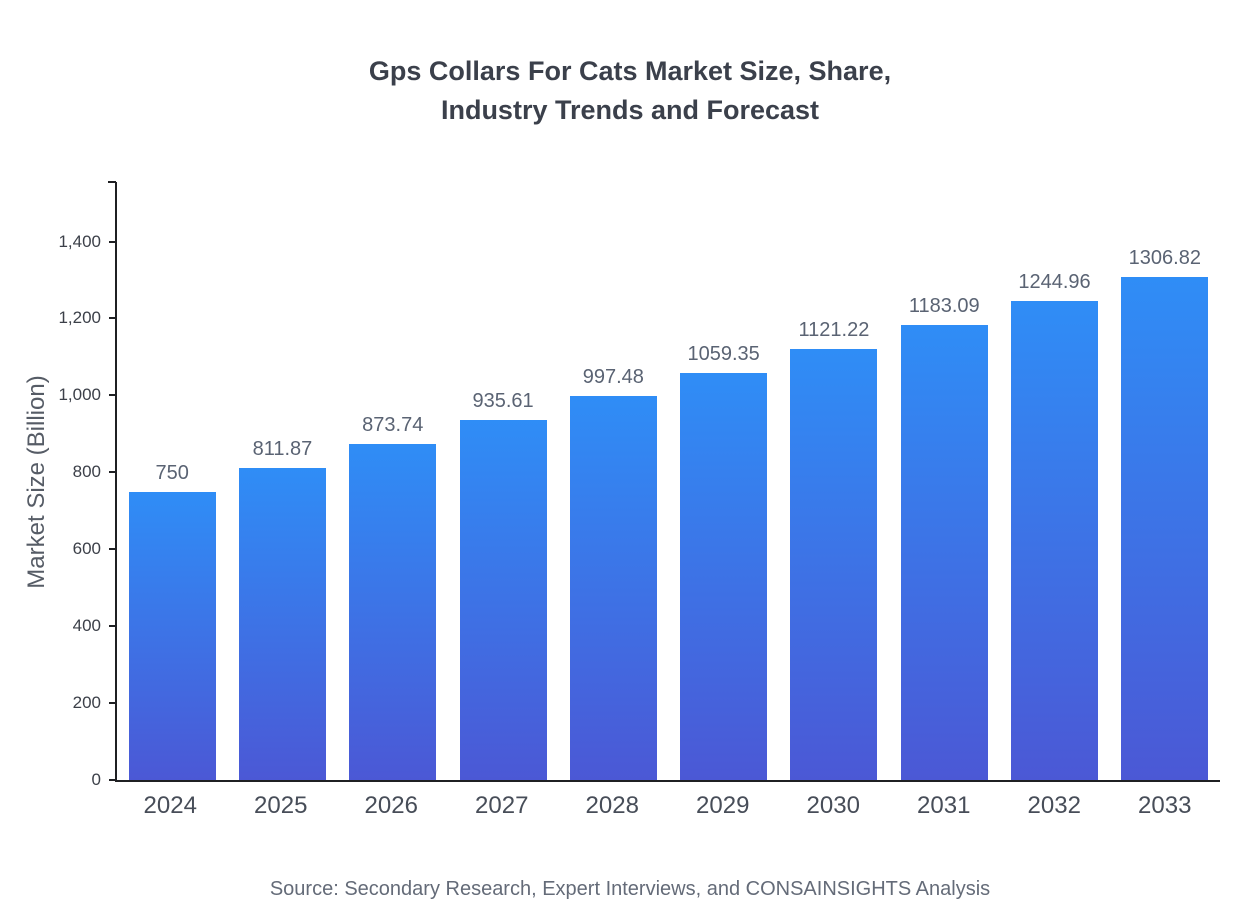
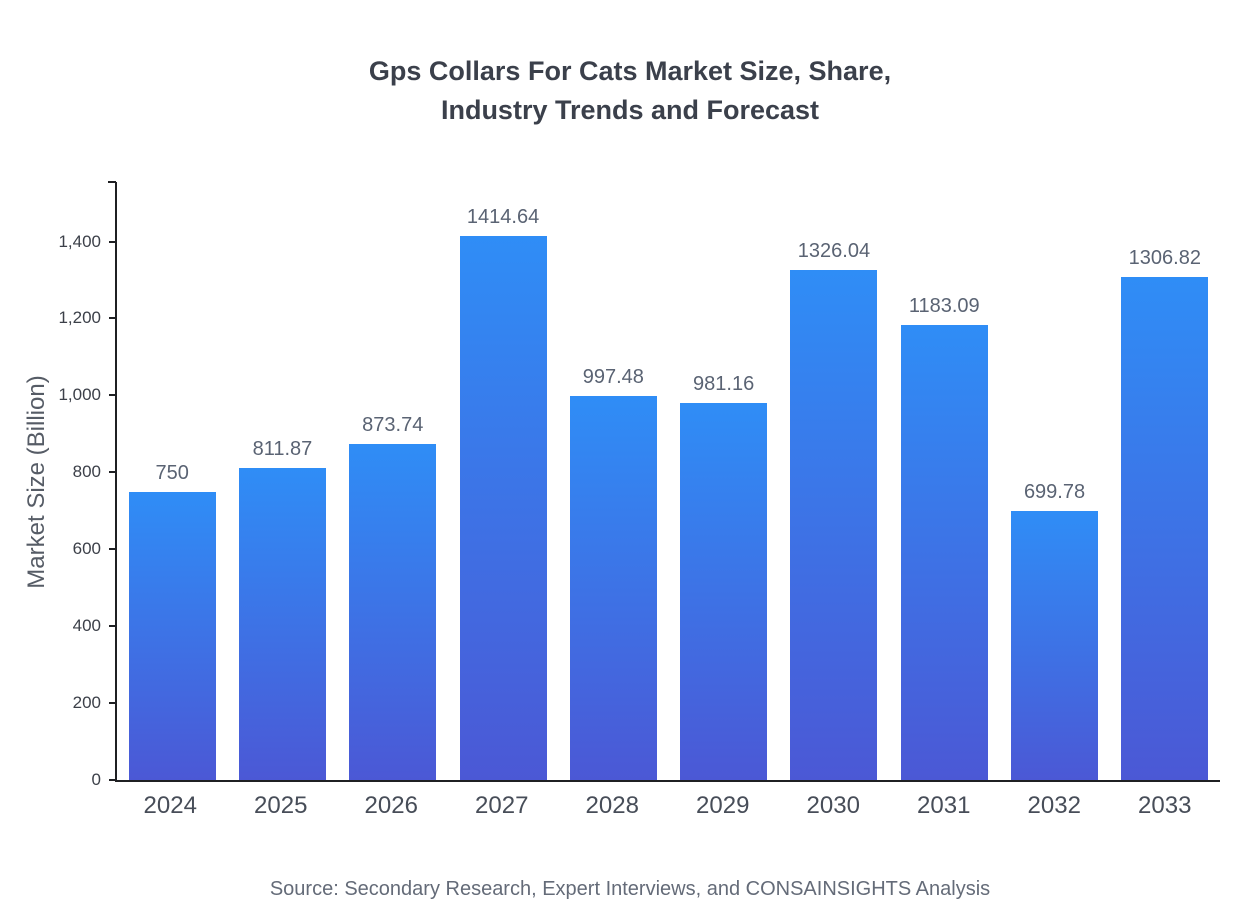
2027: 935.61 -> 1414.64
2029: 1059.35 -> 981.16
2030: 1121.22 -> 1326.04
2032: 1244.96 -> 699.78
